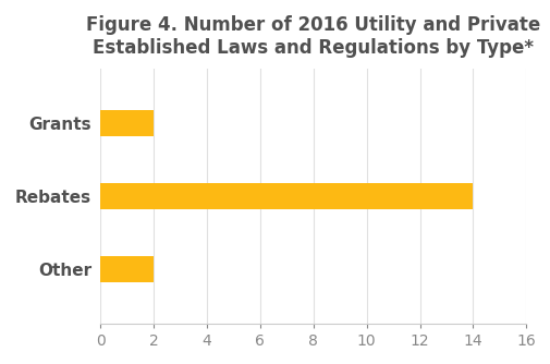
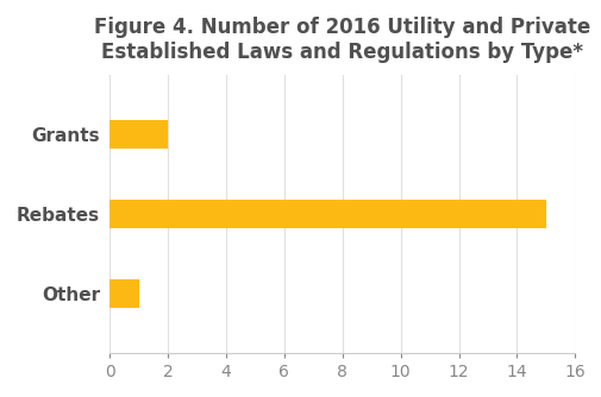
Rebates: 14 -> 15
Other: 2 -> 1
